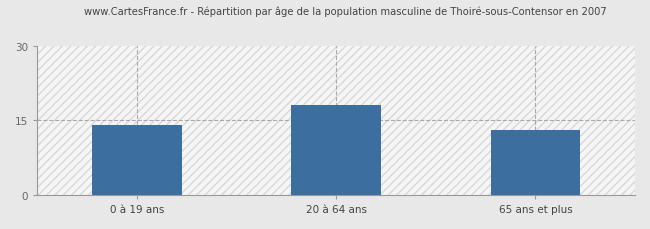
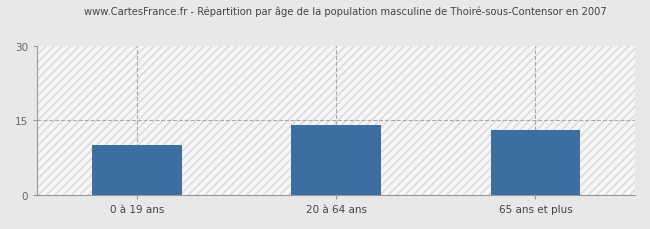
0 à 19 ans: 14 -> 10
20 à 64 ans: 18 -> 14
